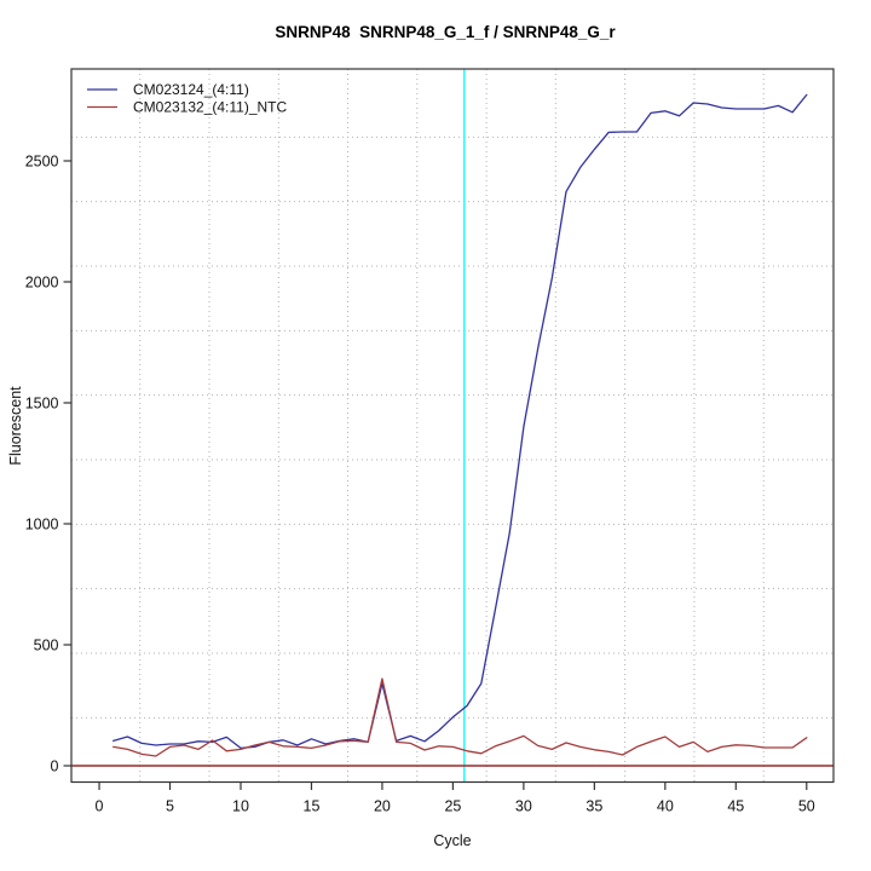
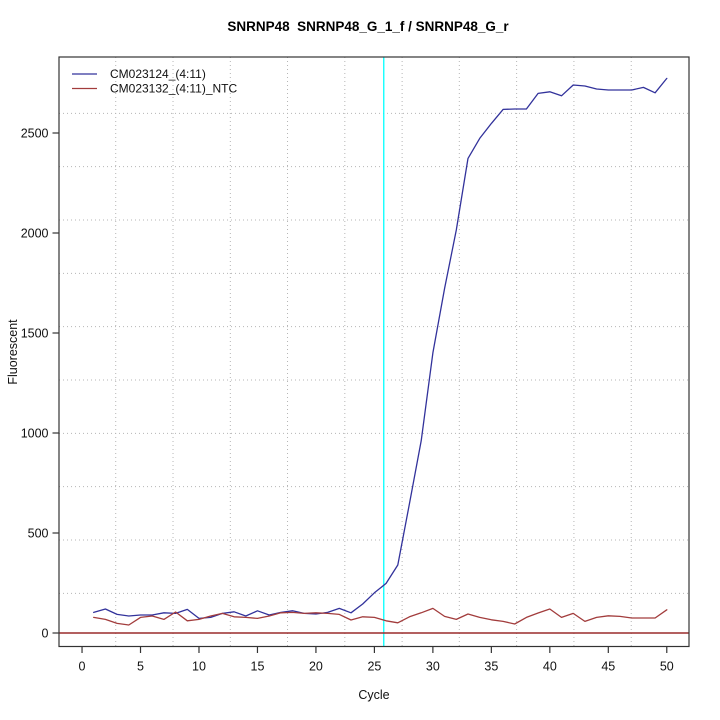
CM023124_(4:11)/20: 340 -> 100
CM023132_(4:11)_NTC/20: 360 -> 100
